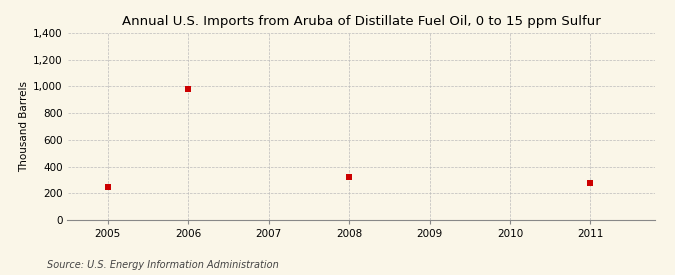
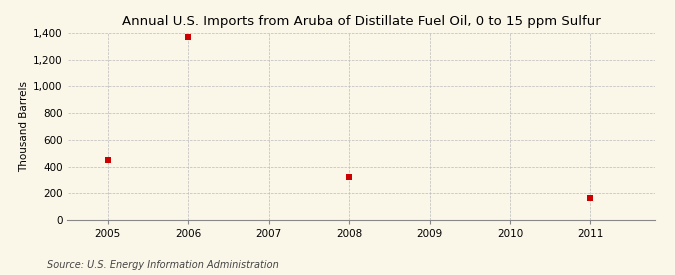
2005: 250 -> 450
2006: 980 -> 1,370
2011: 280 -> 160
